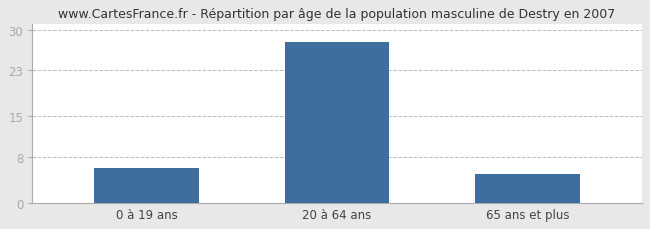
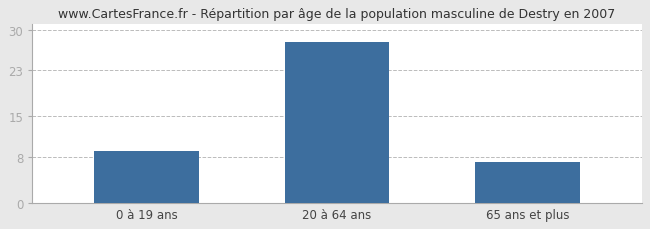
0 à 19 ans: 6 -> 9
65 ans et plus: 5 -> 7
